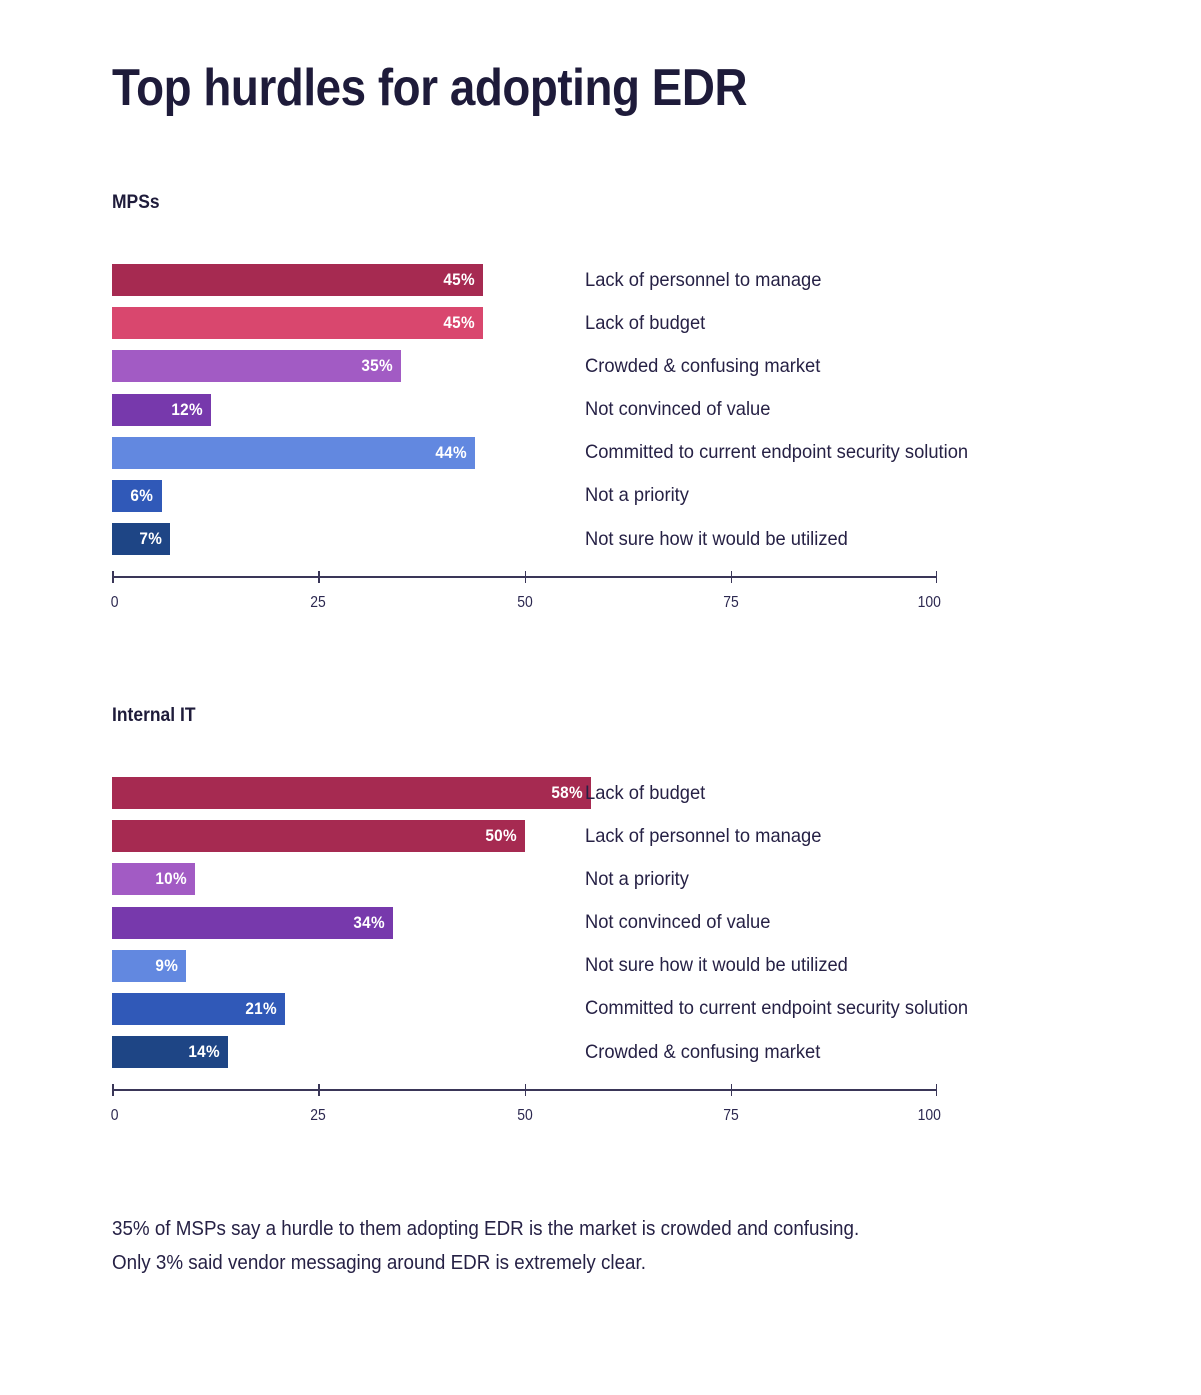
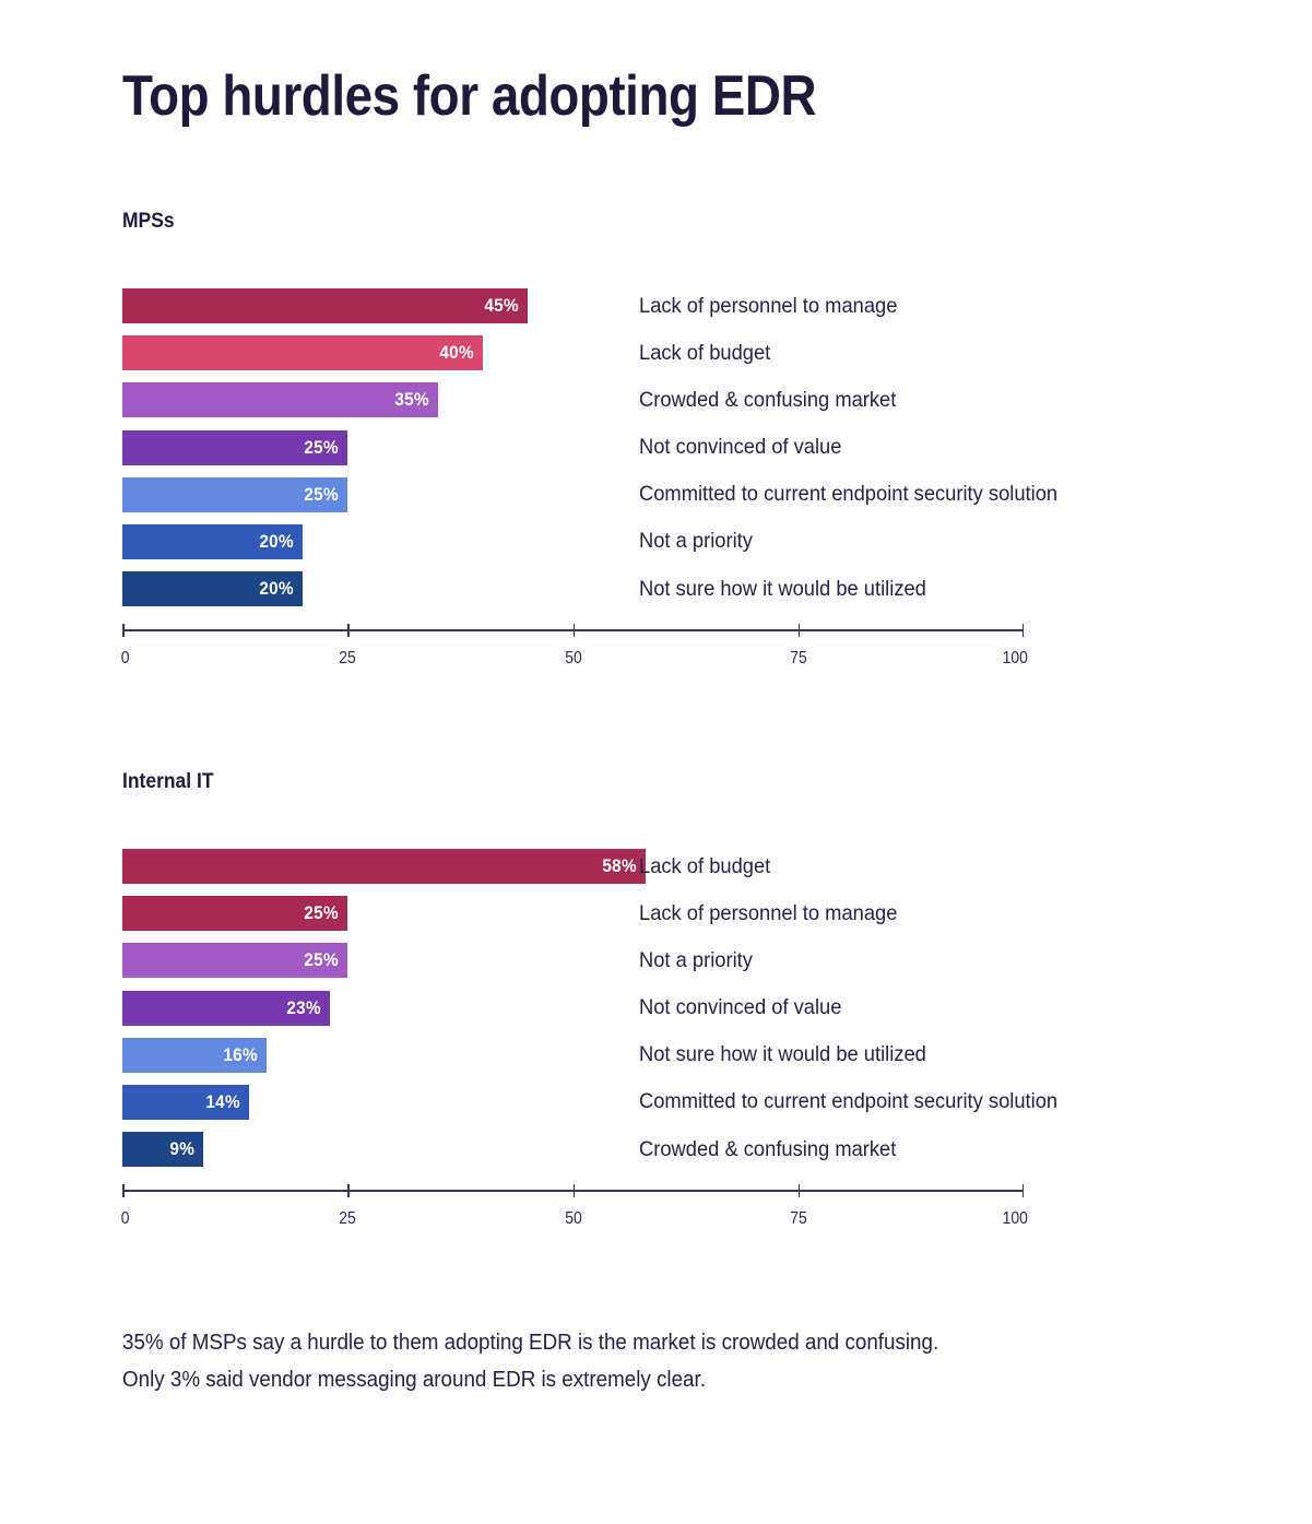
MPSs/Lack of budget: 45% -> 40%
MPSs/Not convinced of value: 12% -> 25%
MPSs/Committed to current endpoint security solution: 44% -> 25%
MPSs/Not a priority: 6% -> 20%
MPSs/Not sure how it would be utilized: 7% -> 20%
Internal IT/Lack of personnel to manage: 50% -> 25%
Internal IT/Not a priority: 10% -> 25%
Internal IT/Not convinced of value: 34% -> 23%
Internal IT/Not sure how it would be utilized: 9% -> 16%
Internal IT/Committed to current endpoint security solution: 21% -> 14%
Internal IT/Crowded & confusing market: 14% -> 9%
